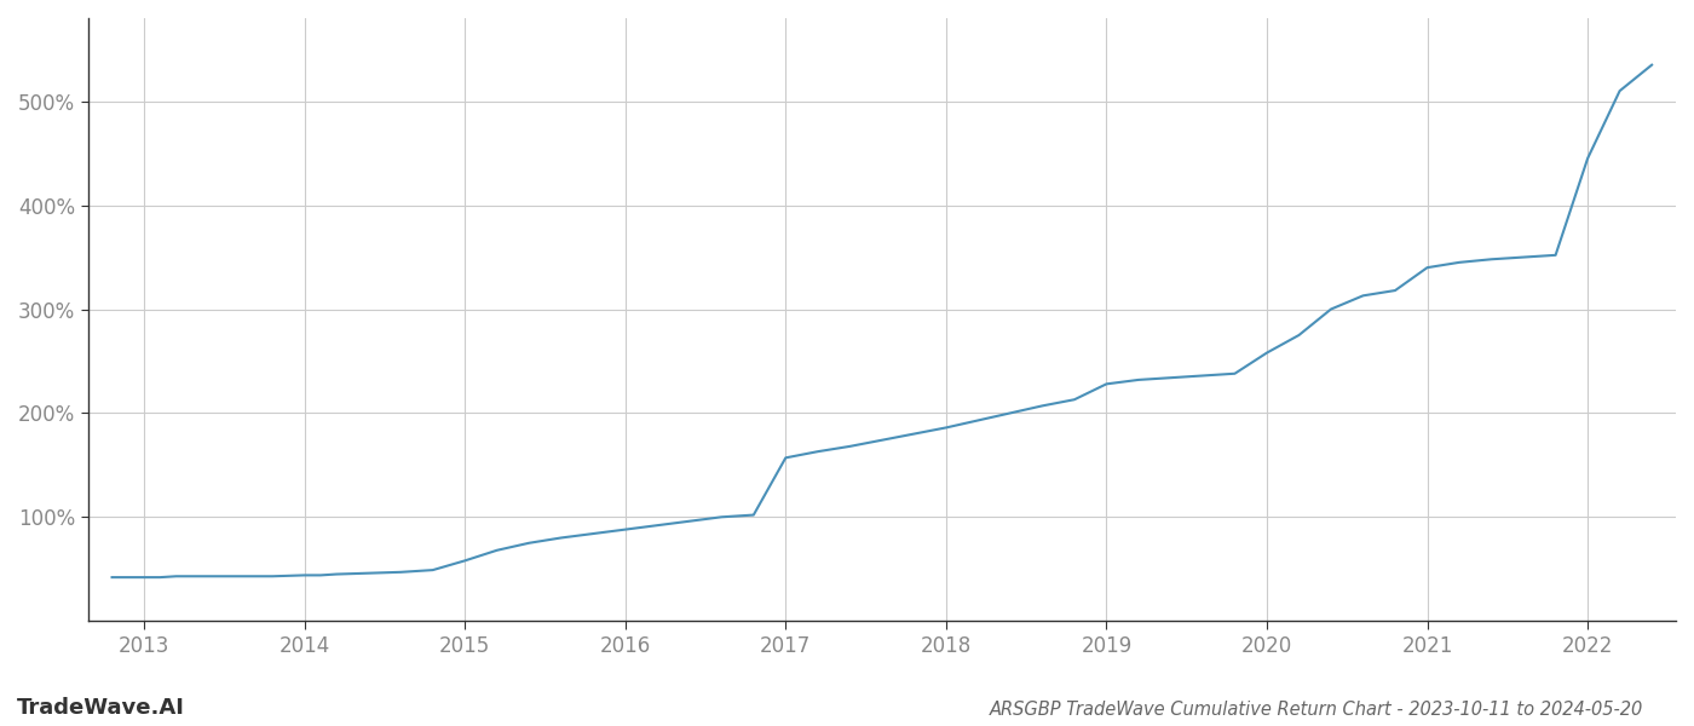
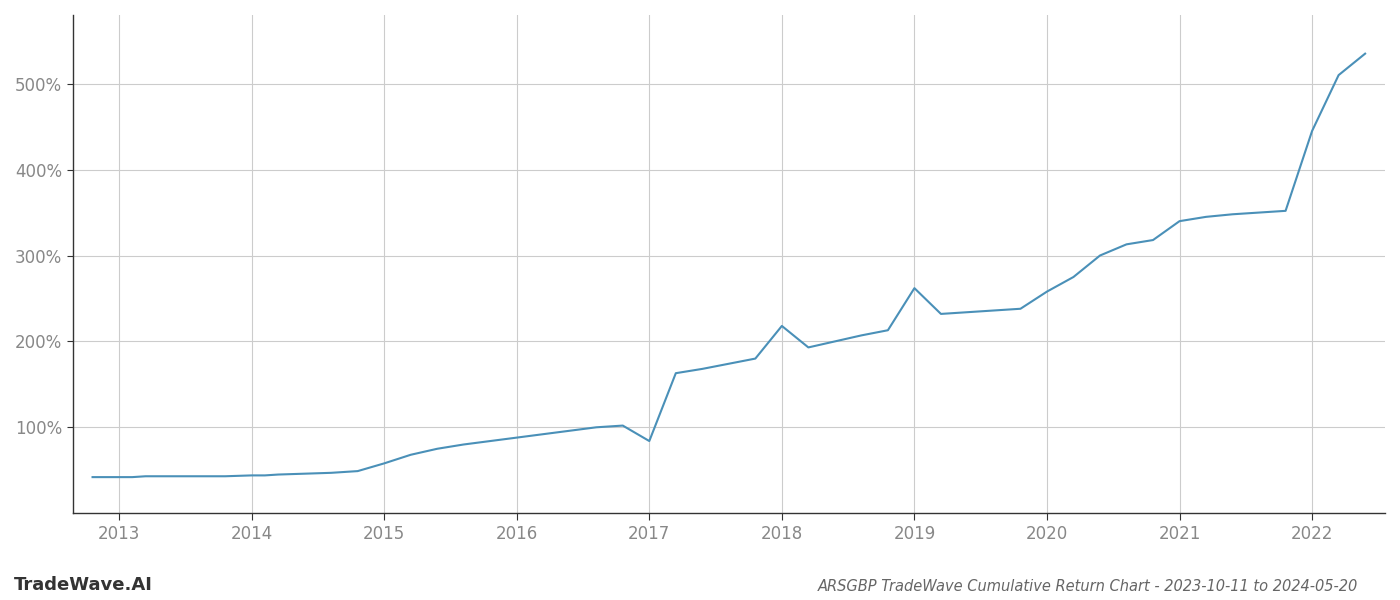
2017: 157% -> 84%
2018: 186% -> 218%
2019: 228% -> 262%
